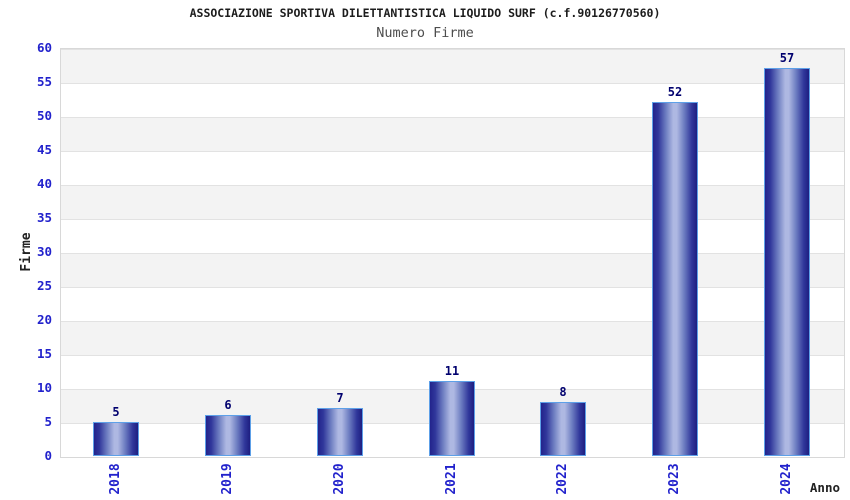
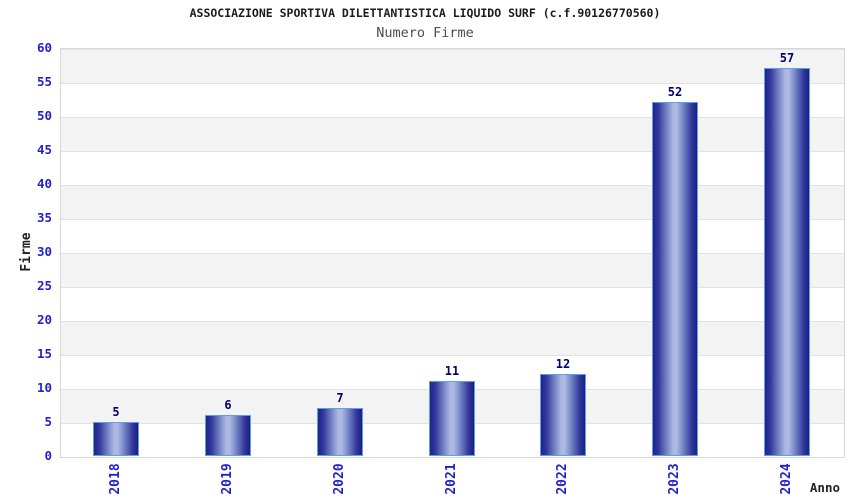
2022: 8 -> 12
